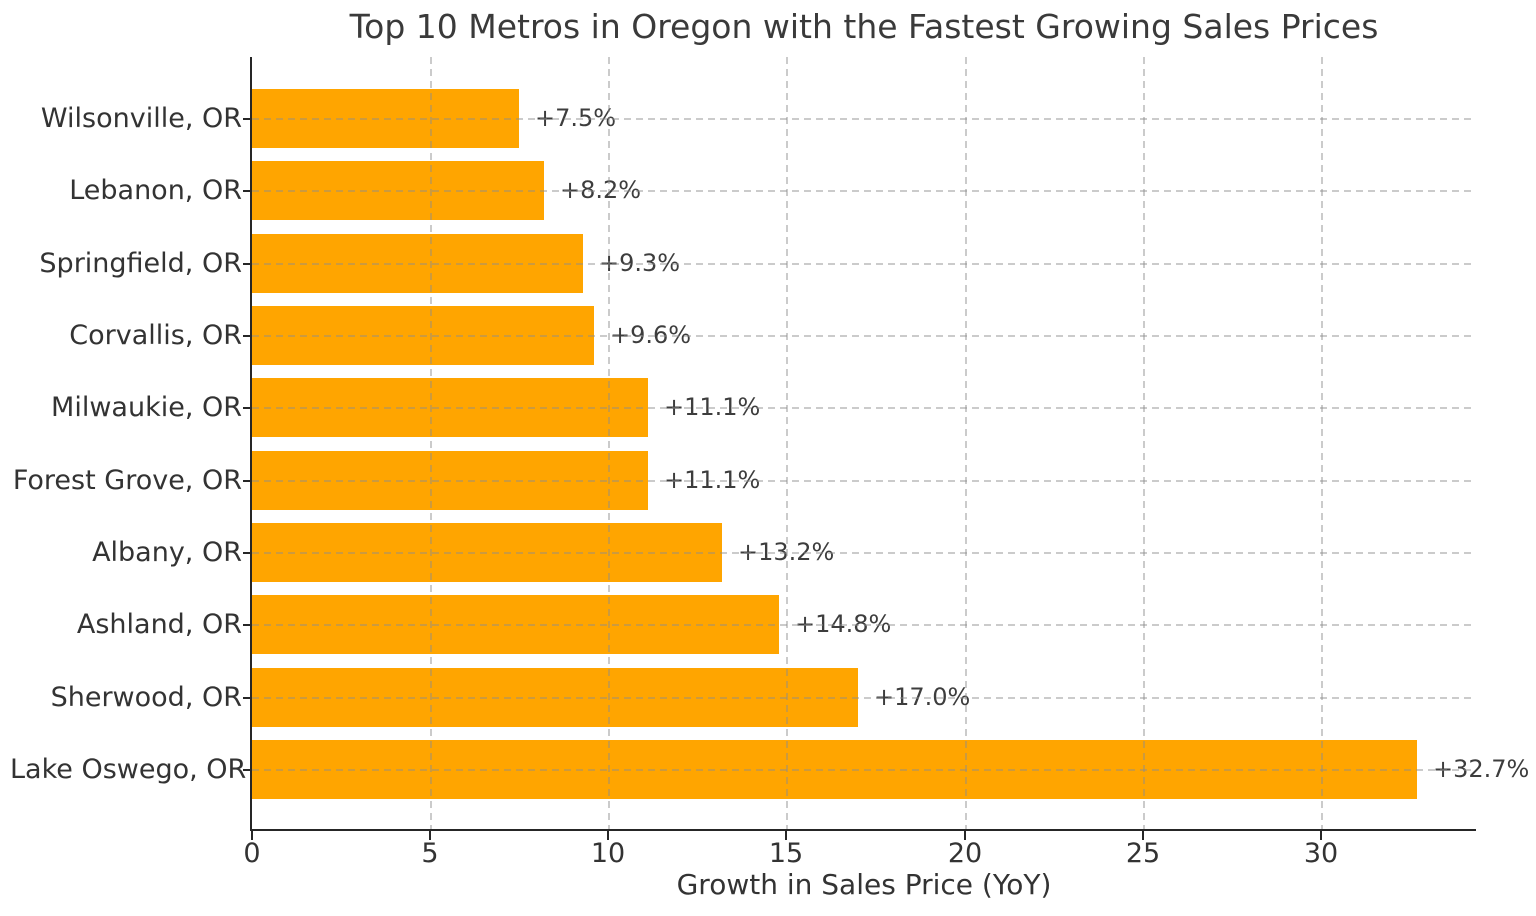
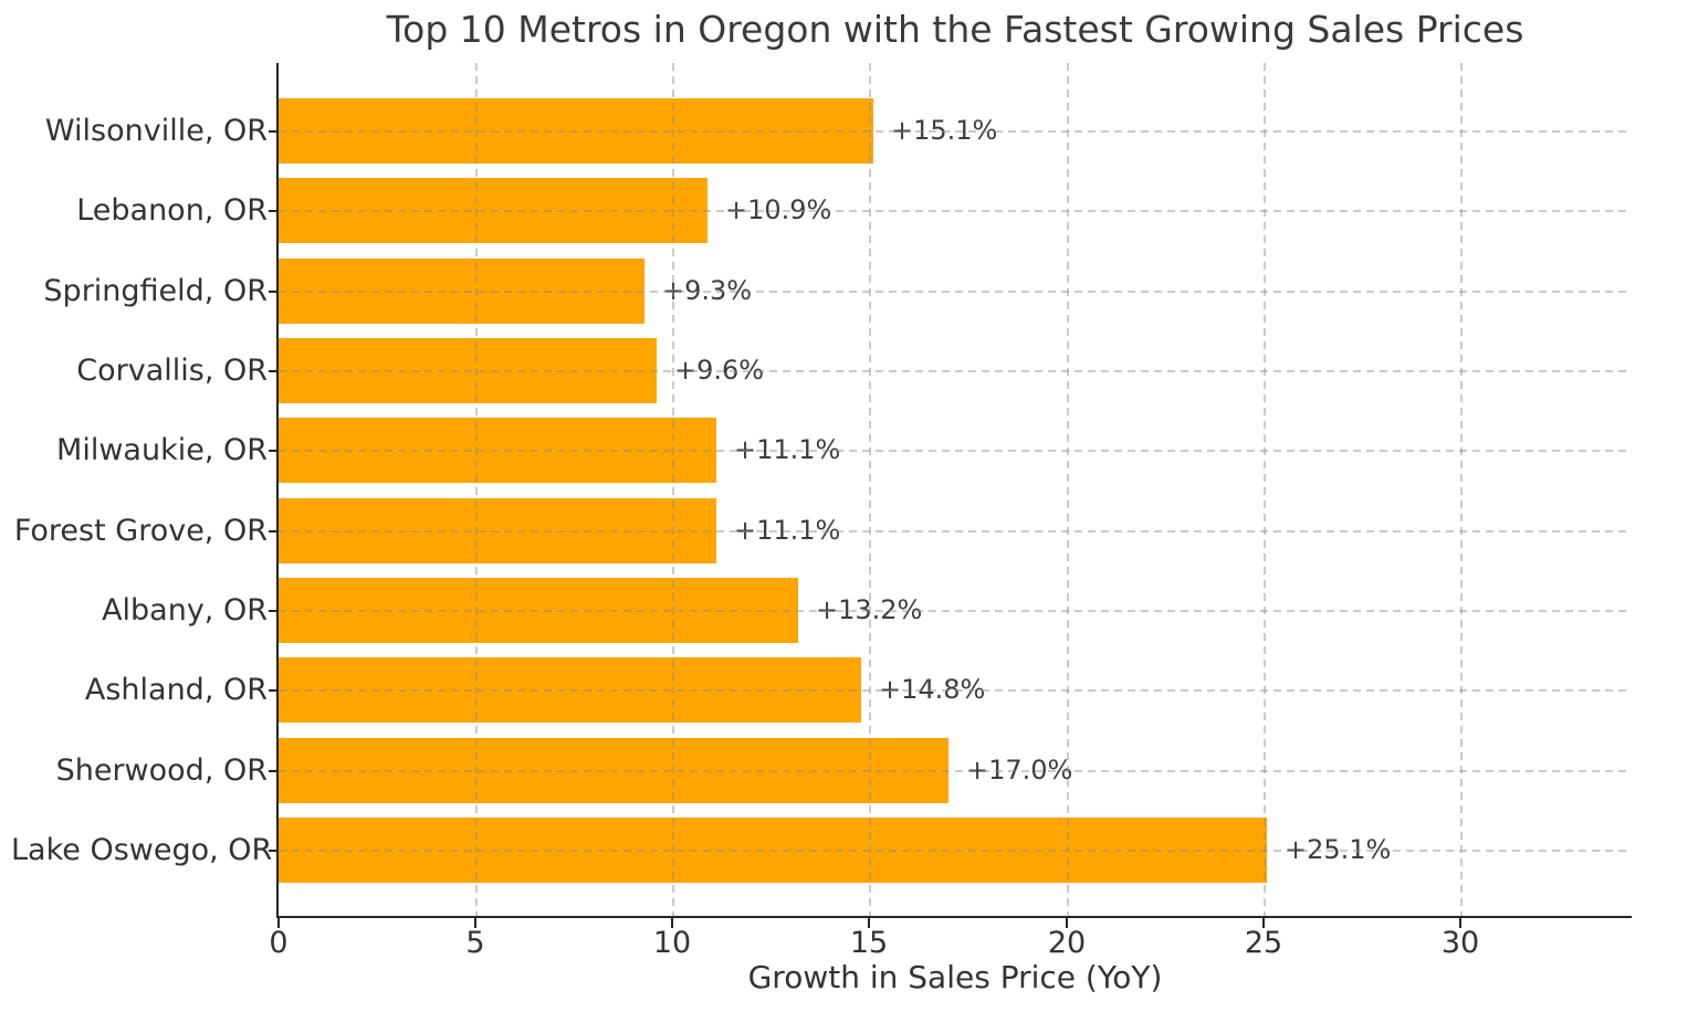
Wilsonville, OR: +7.5% -> +15.1%
Lebanon, OR: +8.2% -> +10.9%
Lake Oswego, OR: +32.7% -> +25.1%
